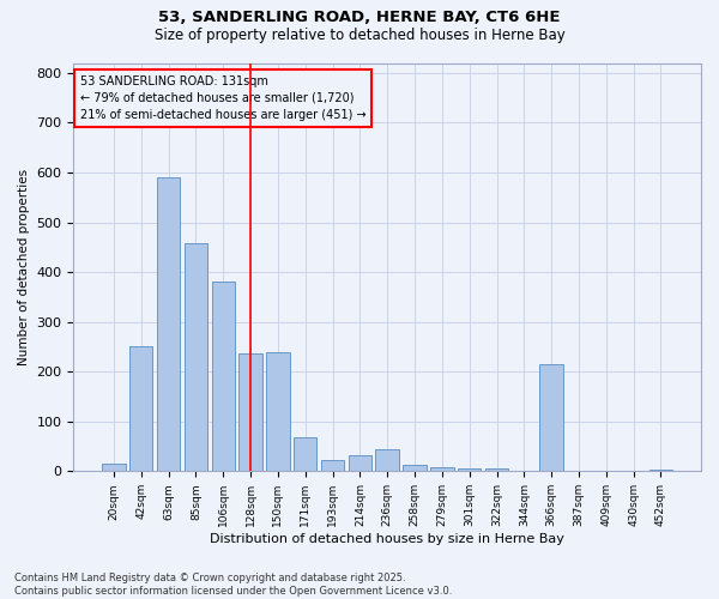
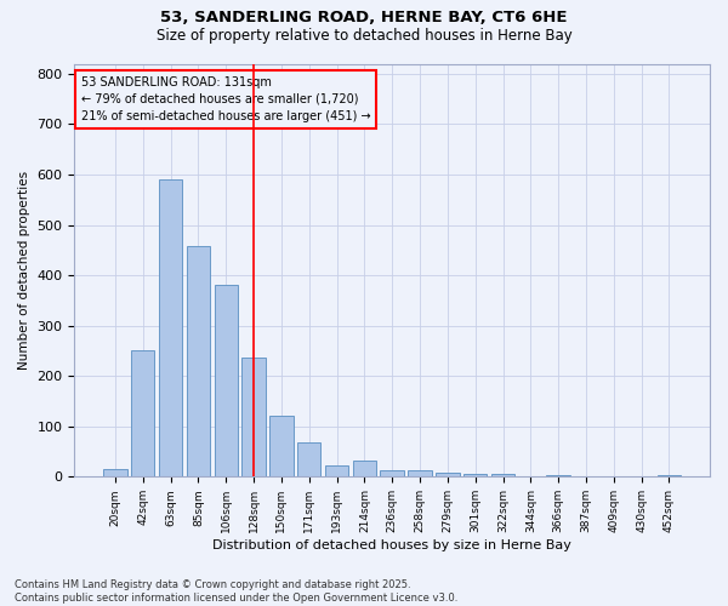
150sqm: 240 -> 122
236sqm: 45 -> 12
366sqm: 215 -> 4
